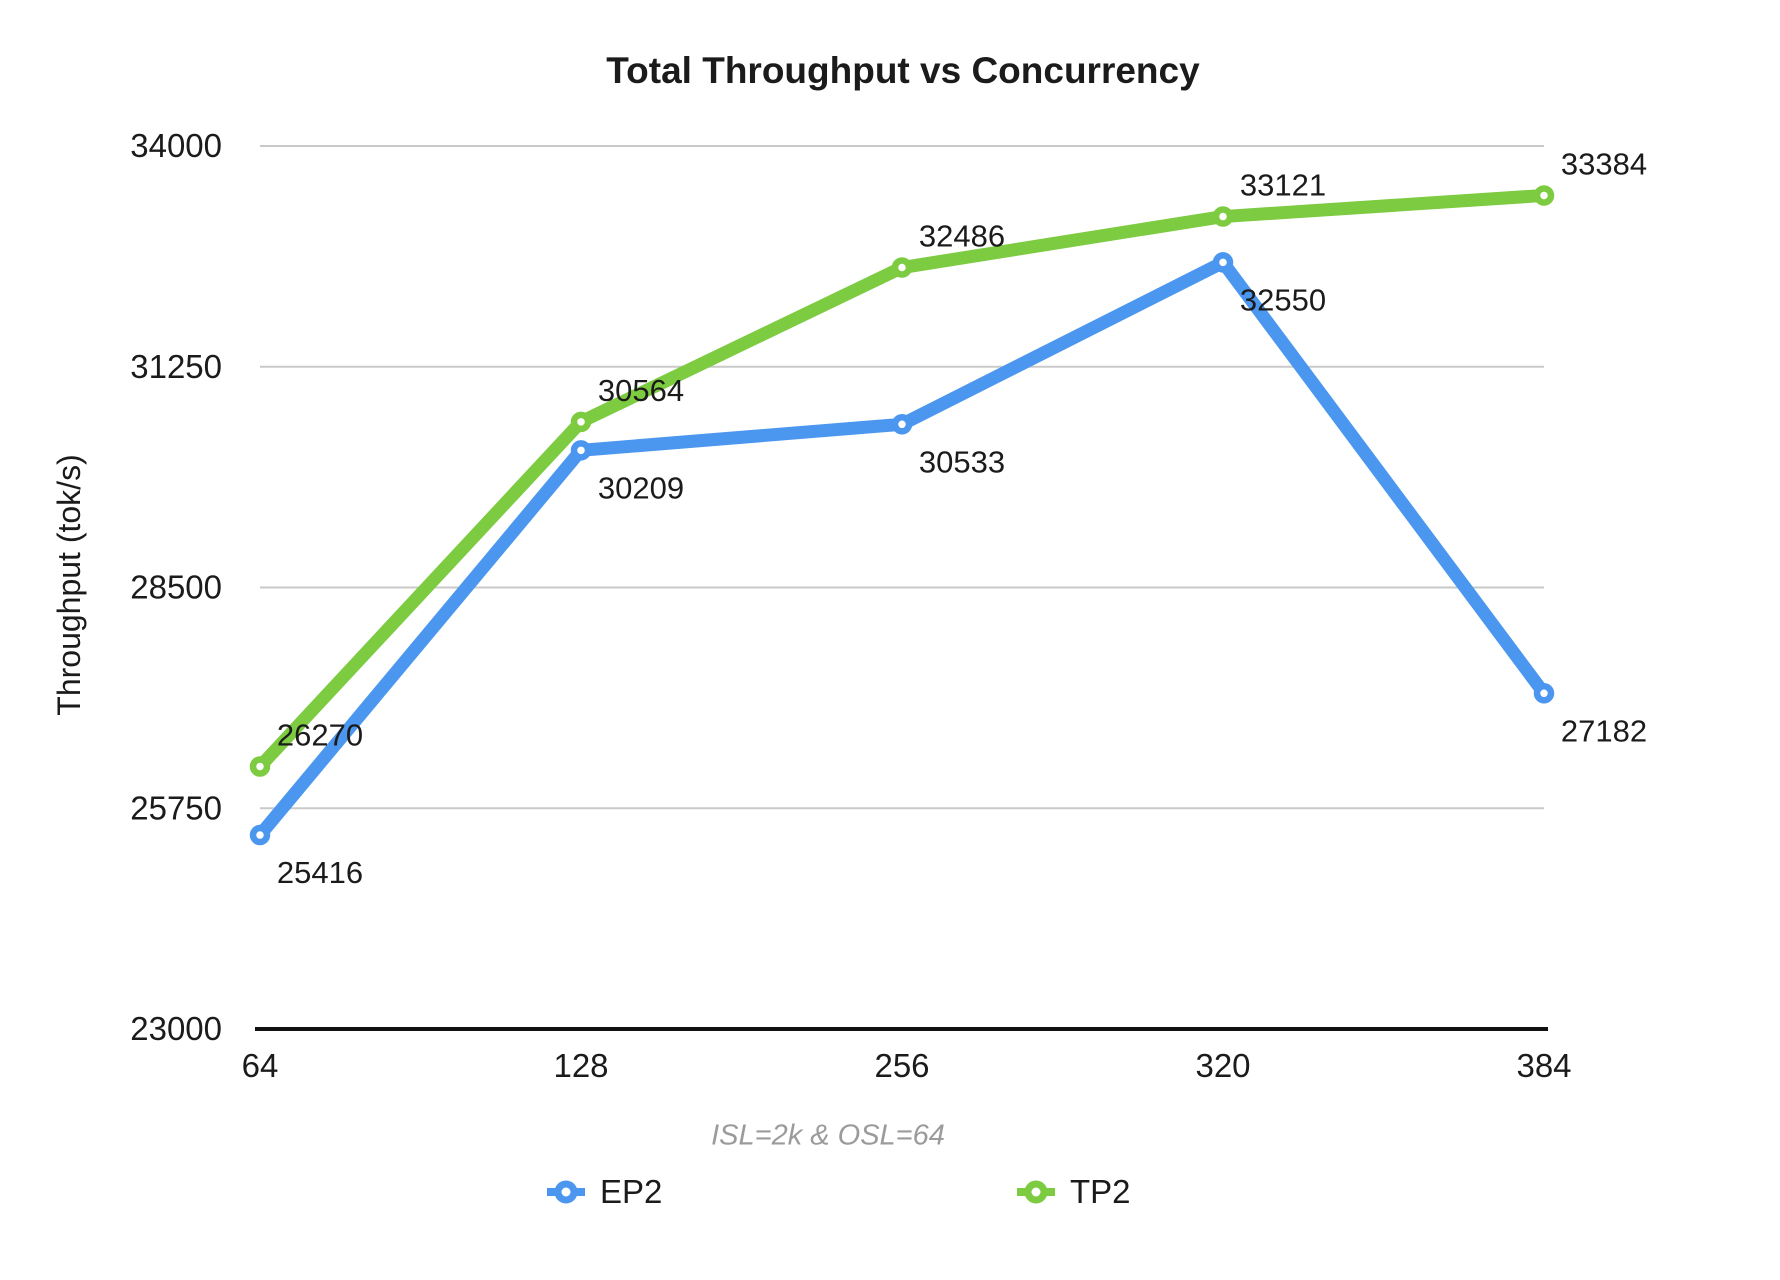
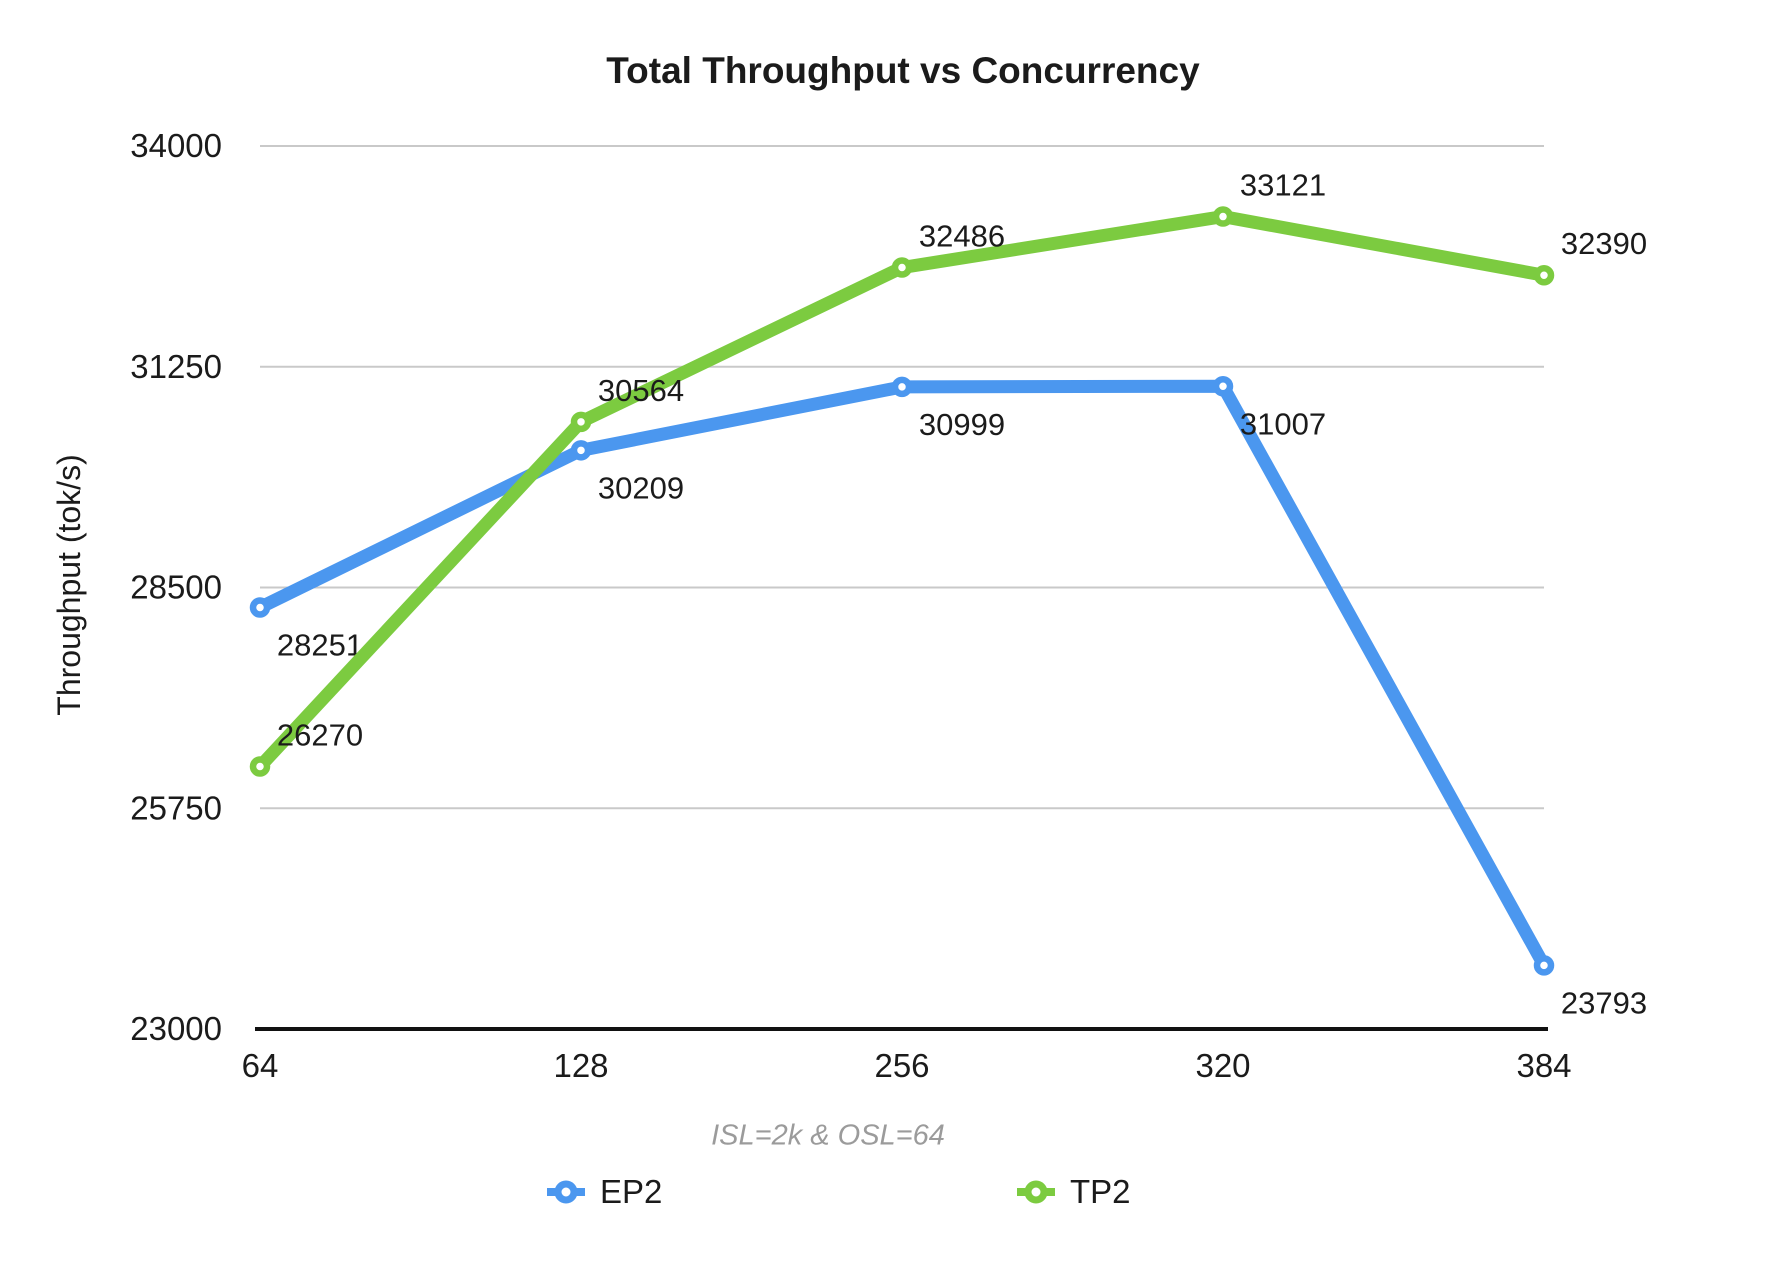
EP2/64: 25416 -> 28251
EP2/256: 30533 -> 30999
EP2/320: 32550 -> 31007
EP2/384: 27182 -> 23793
TP2/384: 33384 -> 32390
